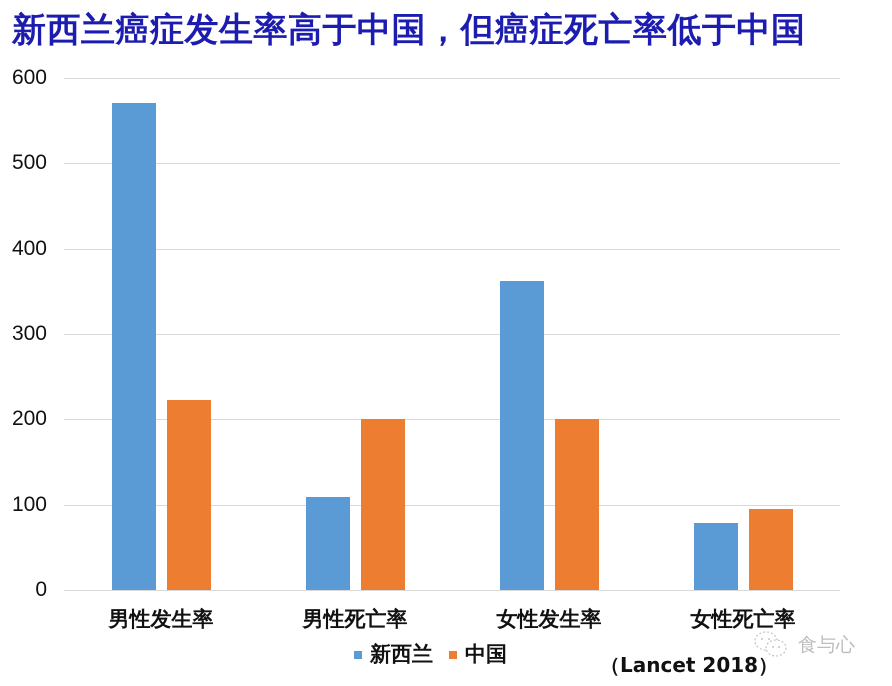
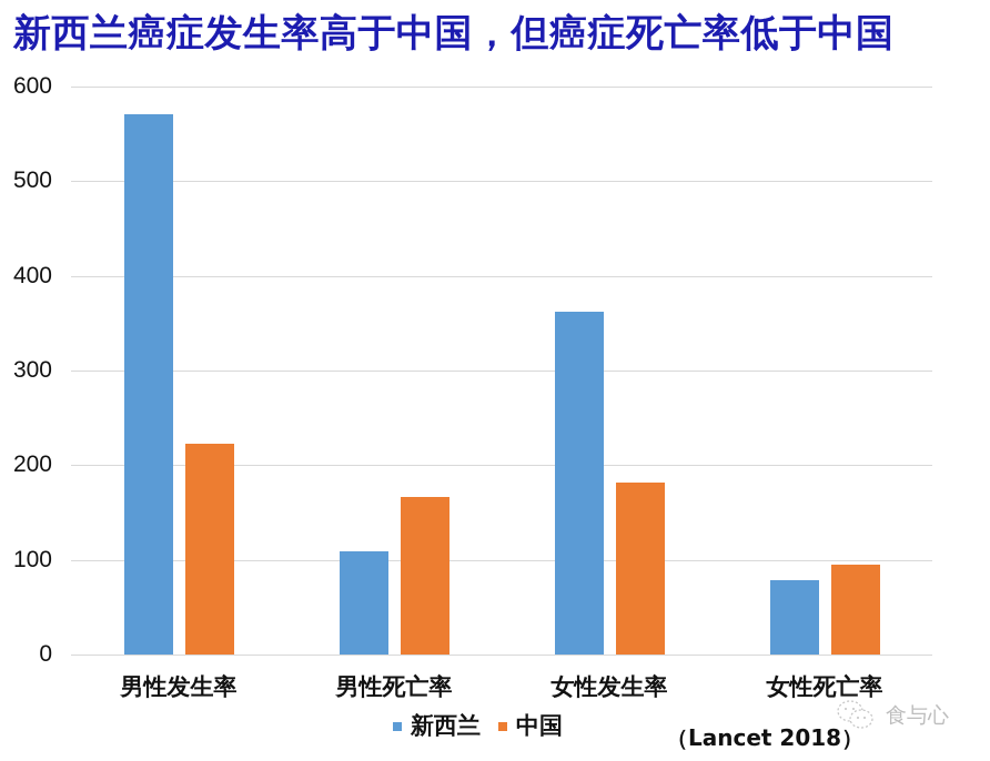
中国/男性死亡率: 200 -> 170
中国/女性发生率: 200 -> 180
